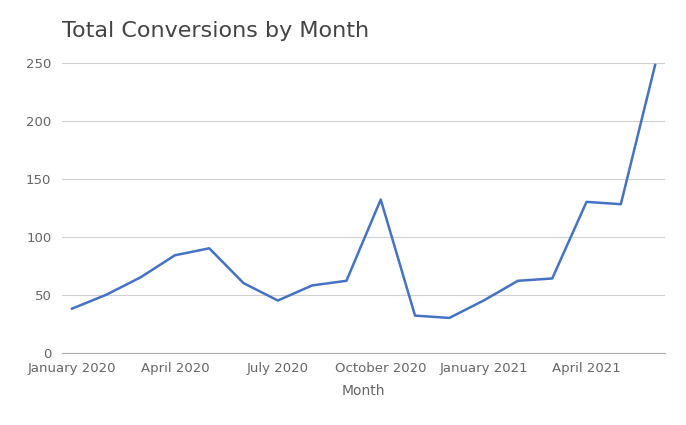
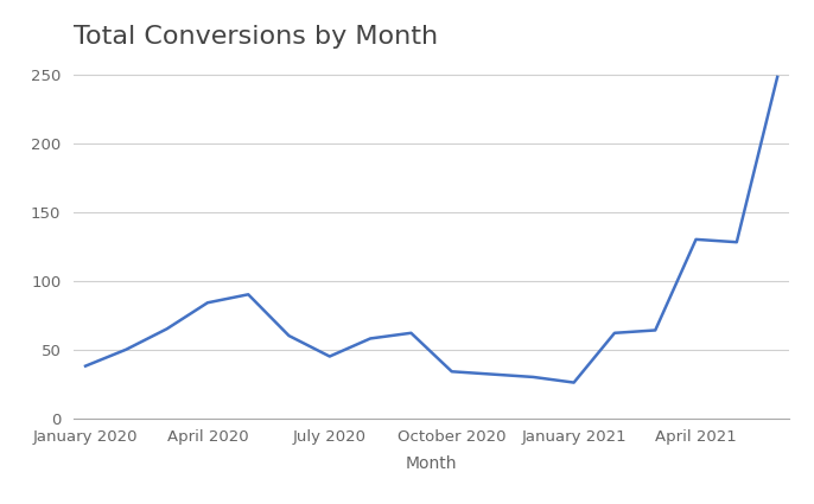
October 2020: 132 -> 34
January 2021: 45 -> 26
